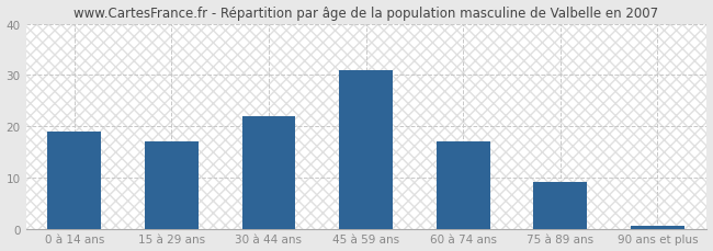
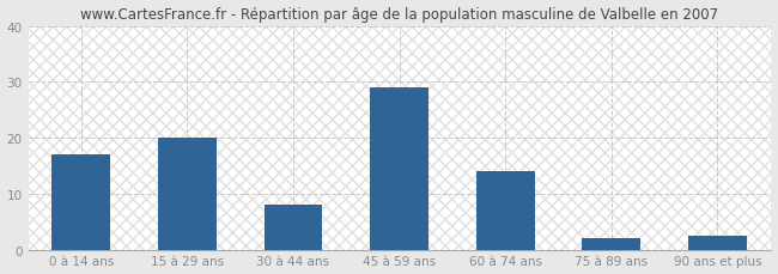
0 à 14 ans: 19.0 -> 17.0
15 à 29 ans: 17.0 -> 20.0
30 à 44 ans: 22.0 -> 8.0
45 à 59 ans: 31.0 -> 29.0
60 à 74 ans: 17.0 -> 14.0
75 à 89 ans: 9.0 -> 2.0
90 ans et plus: 0.5 -> 2.5
